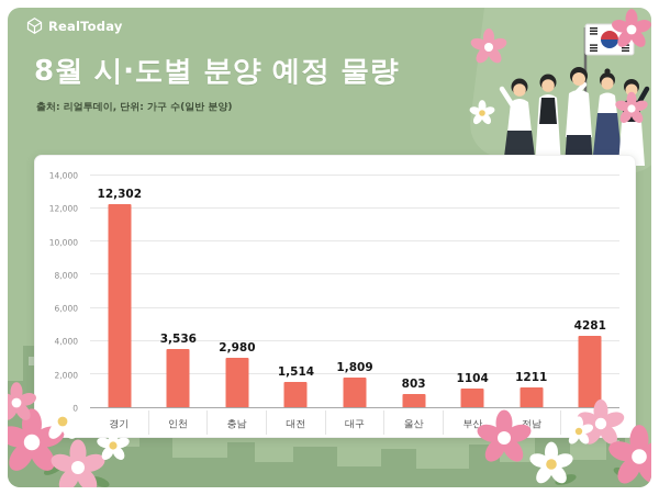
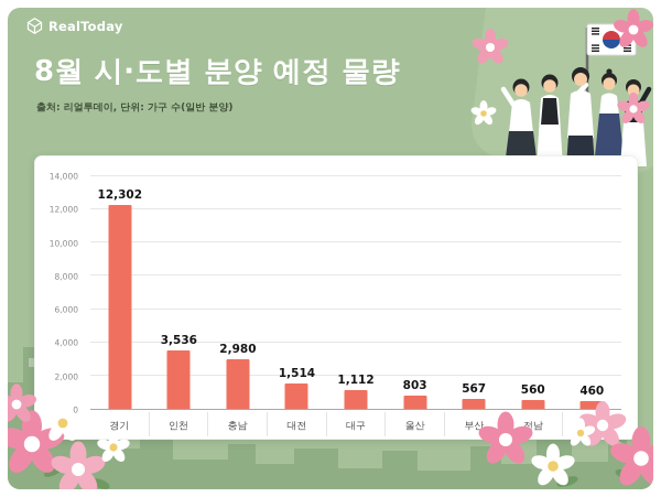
대구: 1,809 -> 1,112
부산: 1104 -> 567
전남: 1211 -> 560
서울: 4281 -> 460
